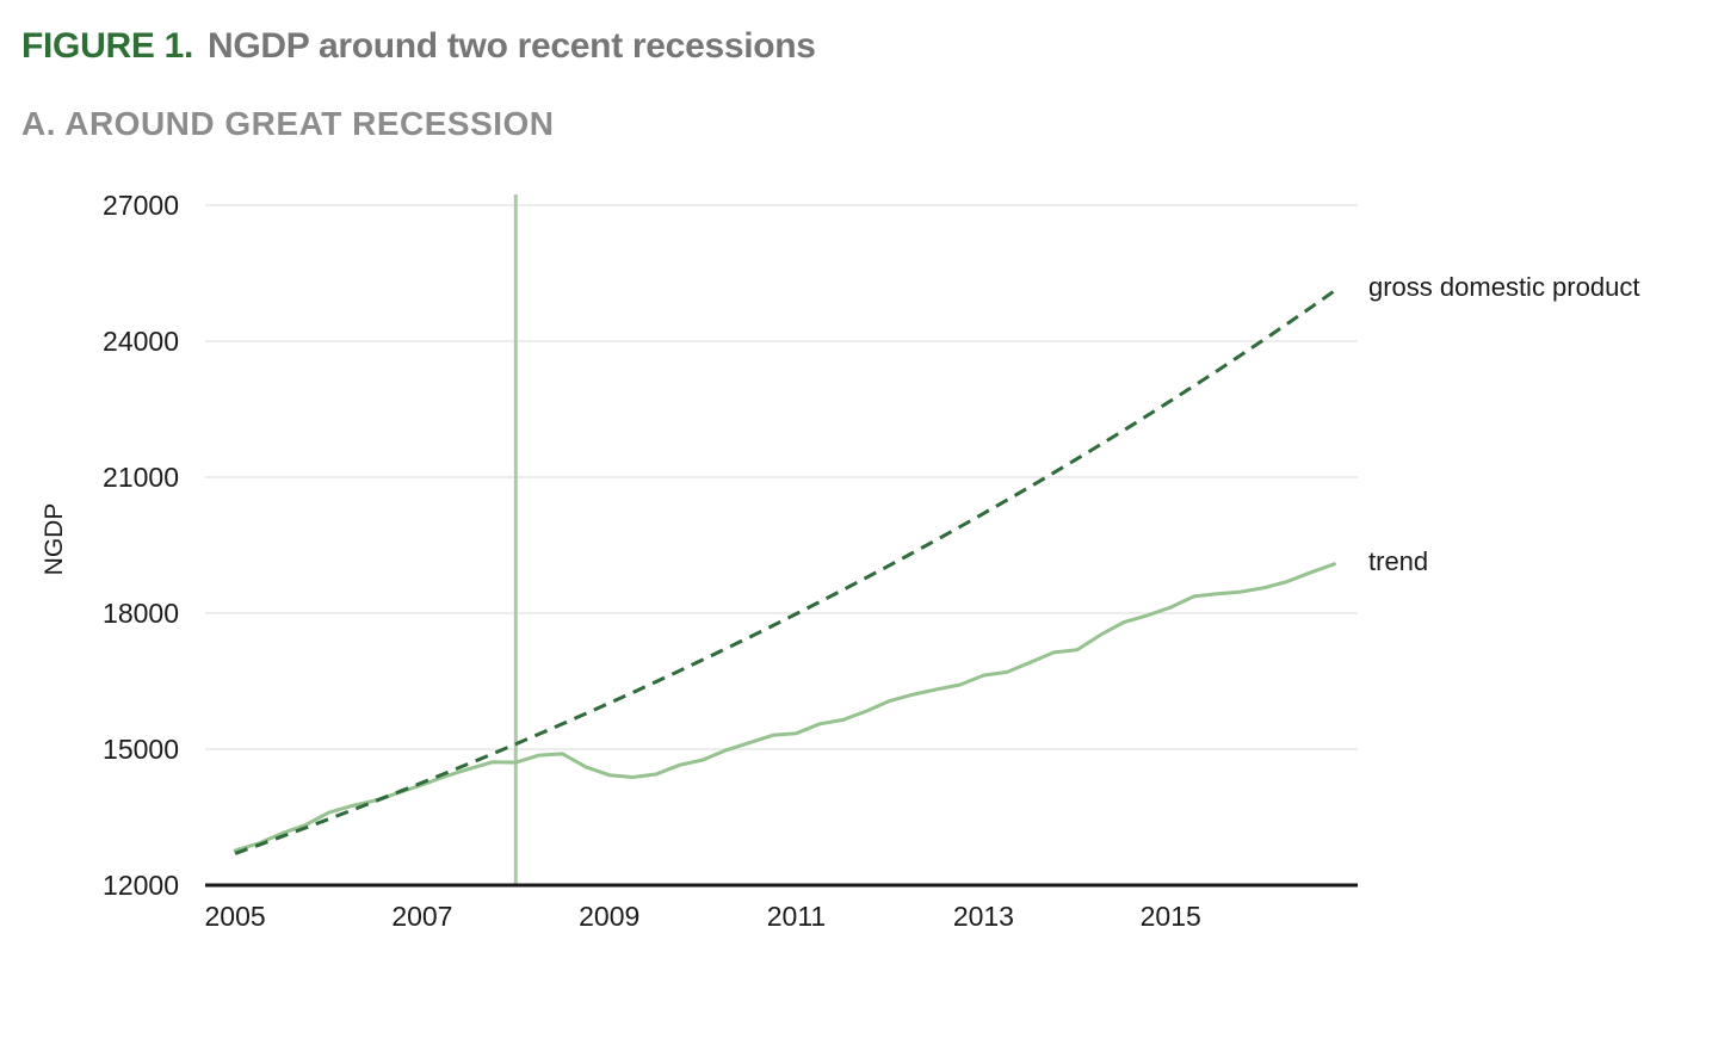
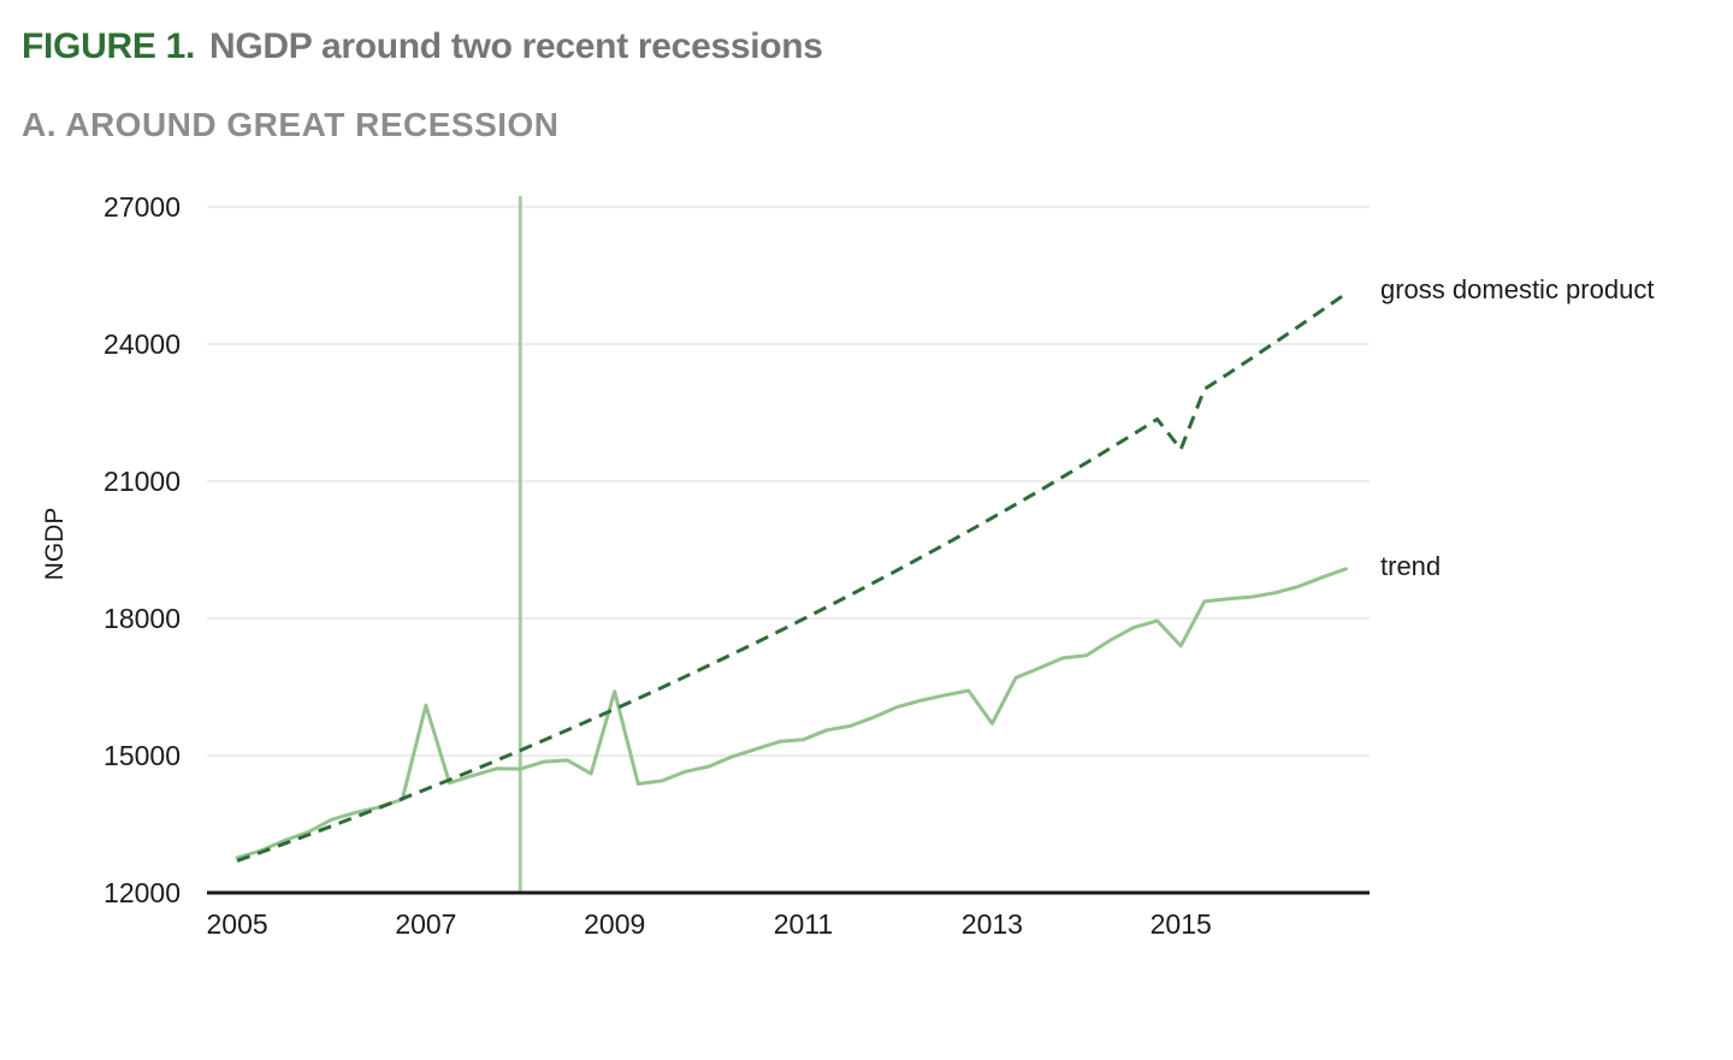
trend/2007: 14200 -> 16100
trend/2009: 14400 -> 16400
trend/2013: 16600 -> 15700
trend/2015: 18100 -> 17400
gross domestic product/2015: 22700 -> 21700
